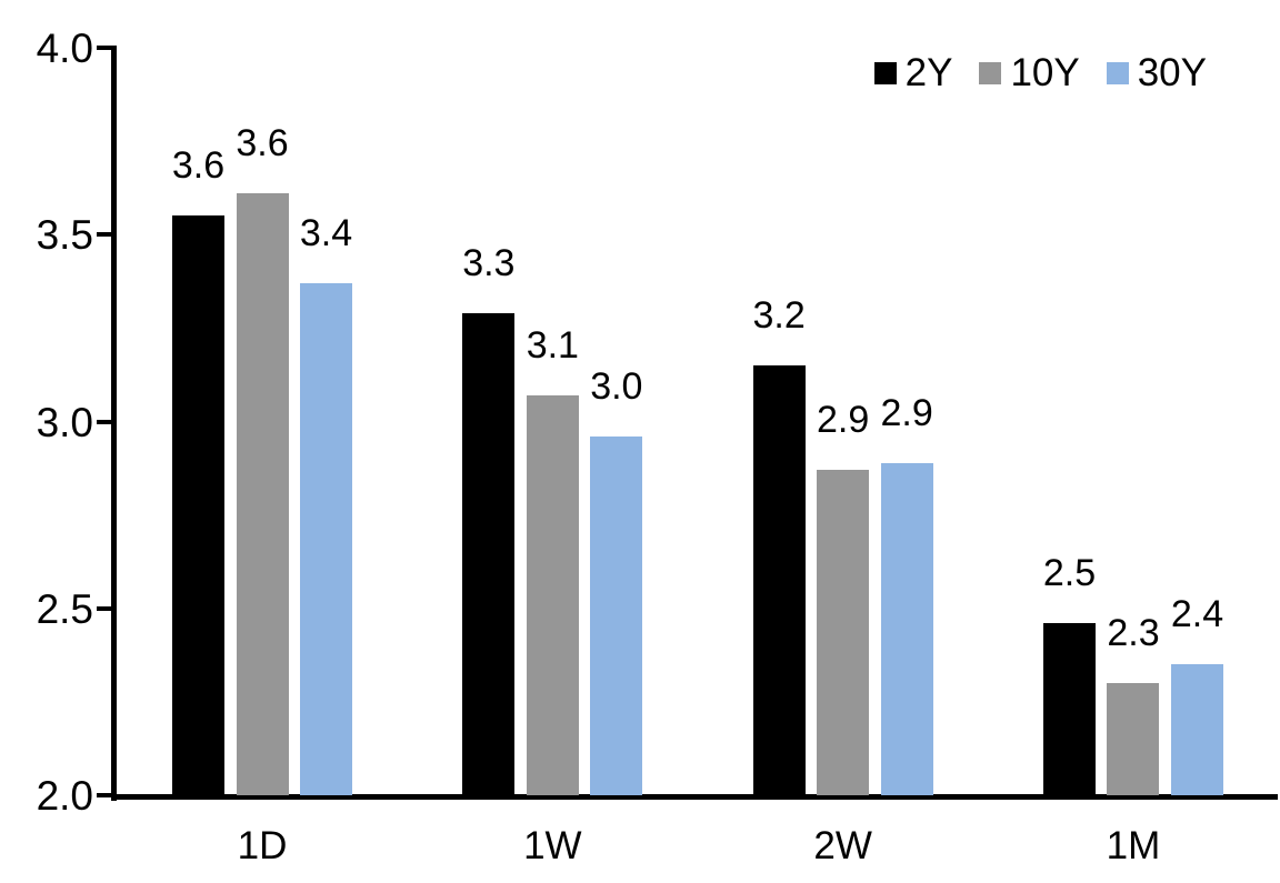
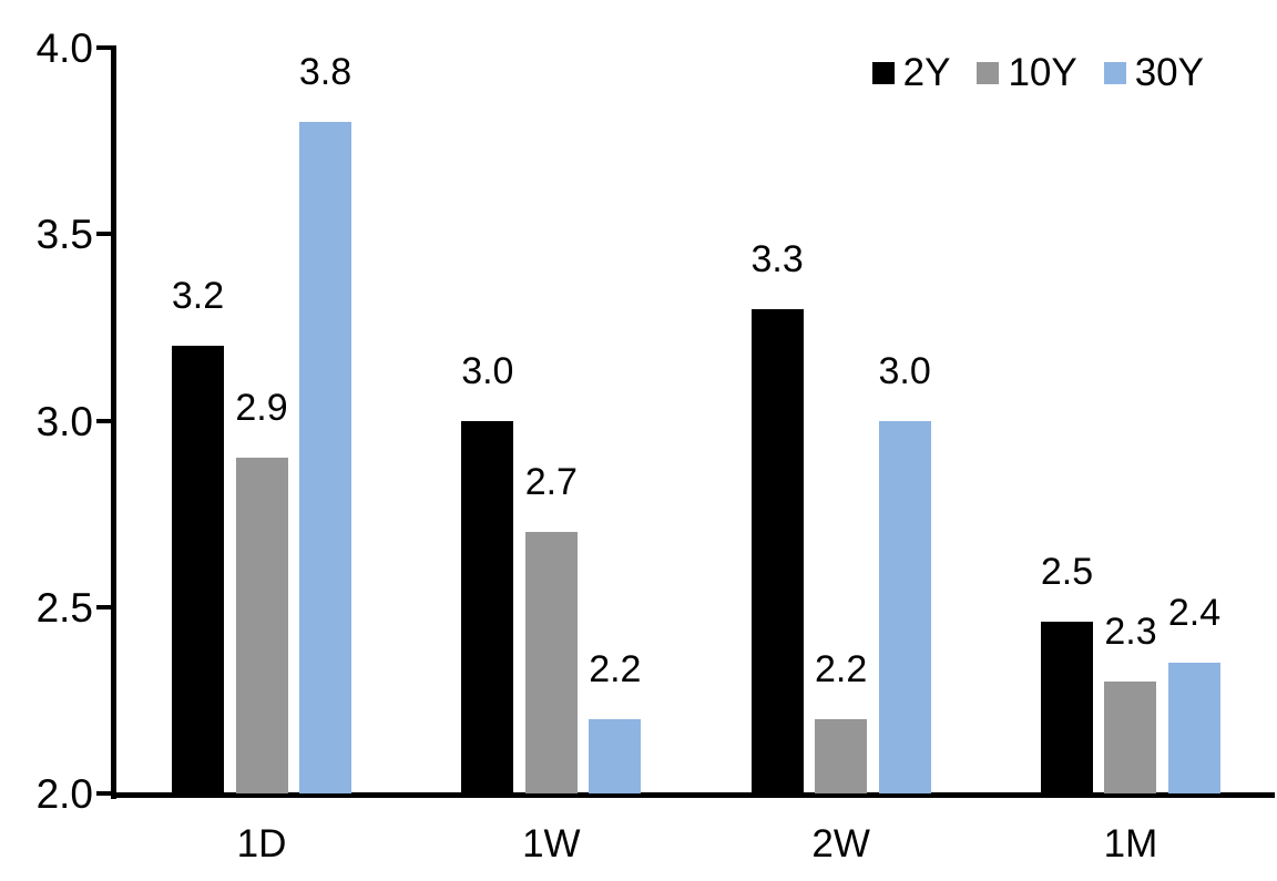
2Y/1D: 3.6 -> 3.2
10Y/1D: 3.6 -> 2.9
30Y/1D: 3.4 -> 3.8
2Y/1W: 3.3 -> 3.0
10Y/1W: 3.1 -> 2.7
30Y/1W: 3.0 -> 2.2
2Y/2W: 3.2 -> 3.3
10Y/2W: 2.9 -> 2.2
30Y/2W: 2.9 -> 3.0
